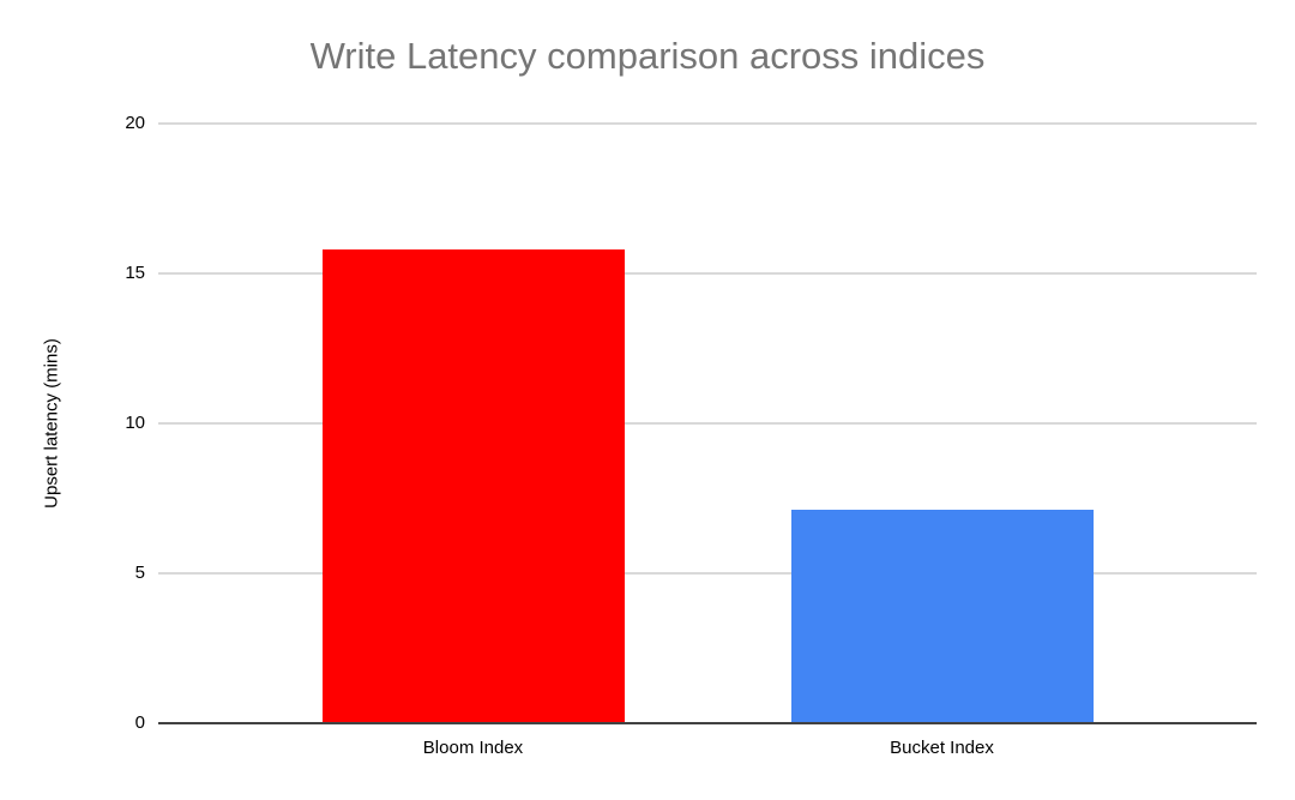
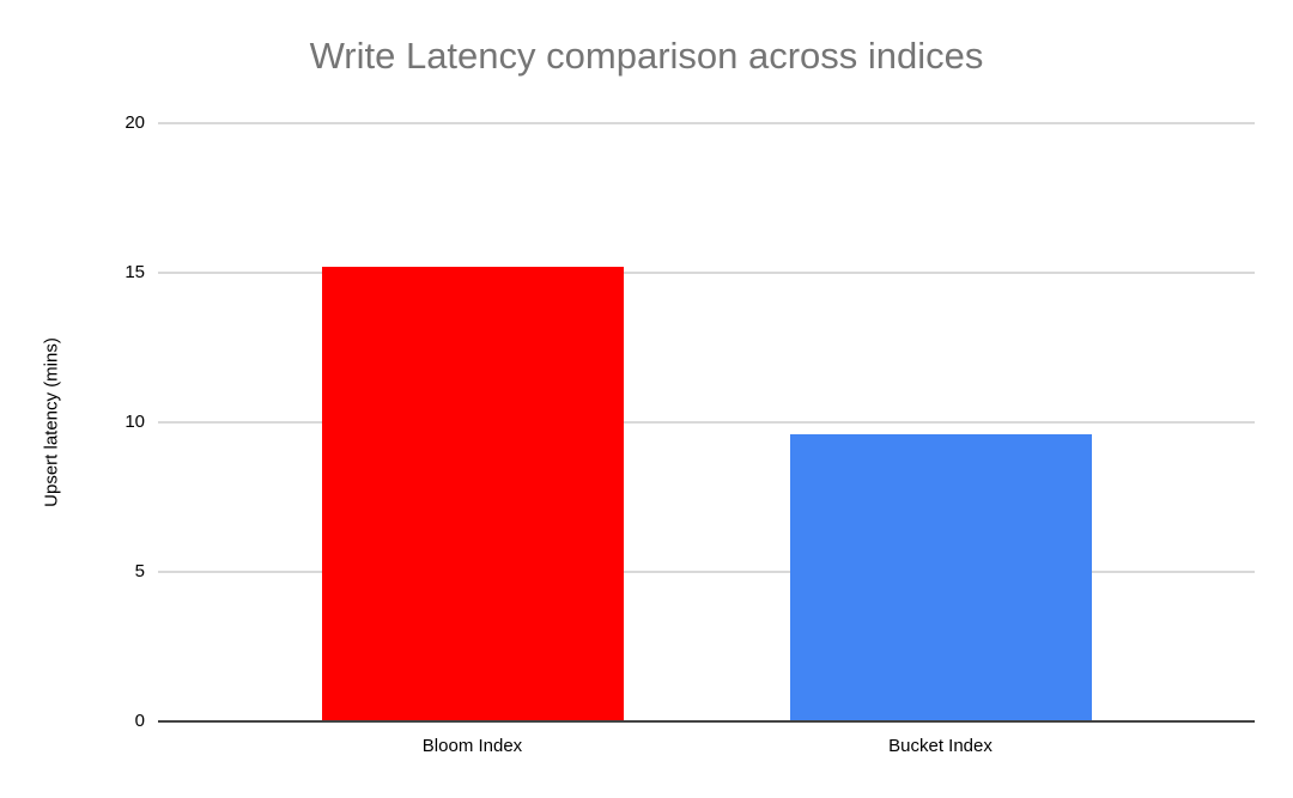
Bloom Index: 15.8 -> 15.2
Bucket Index: 7.1 -> 9.6
